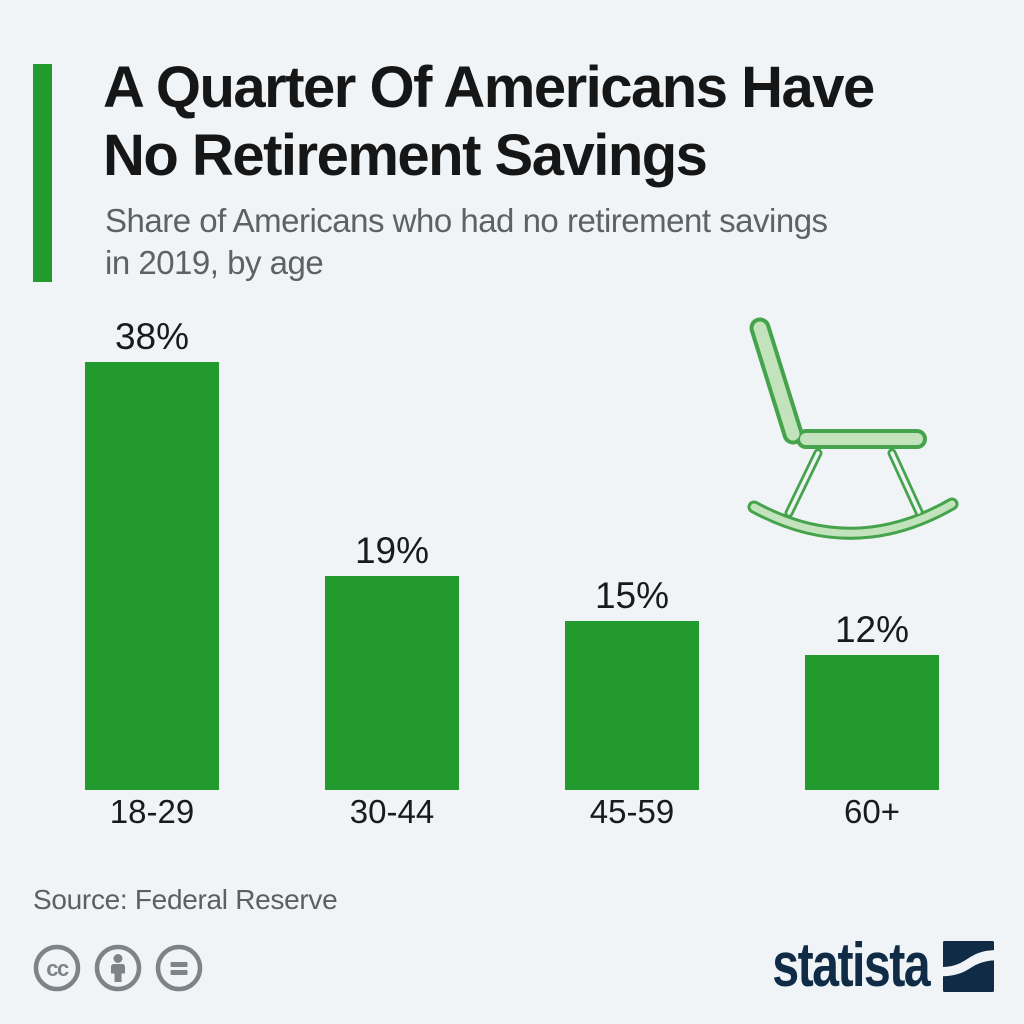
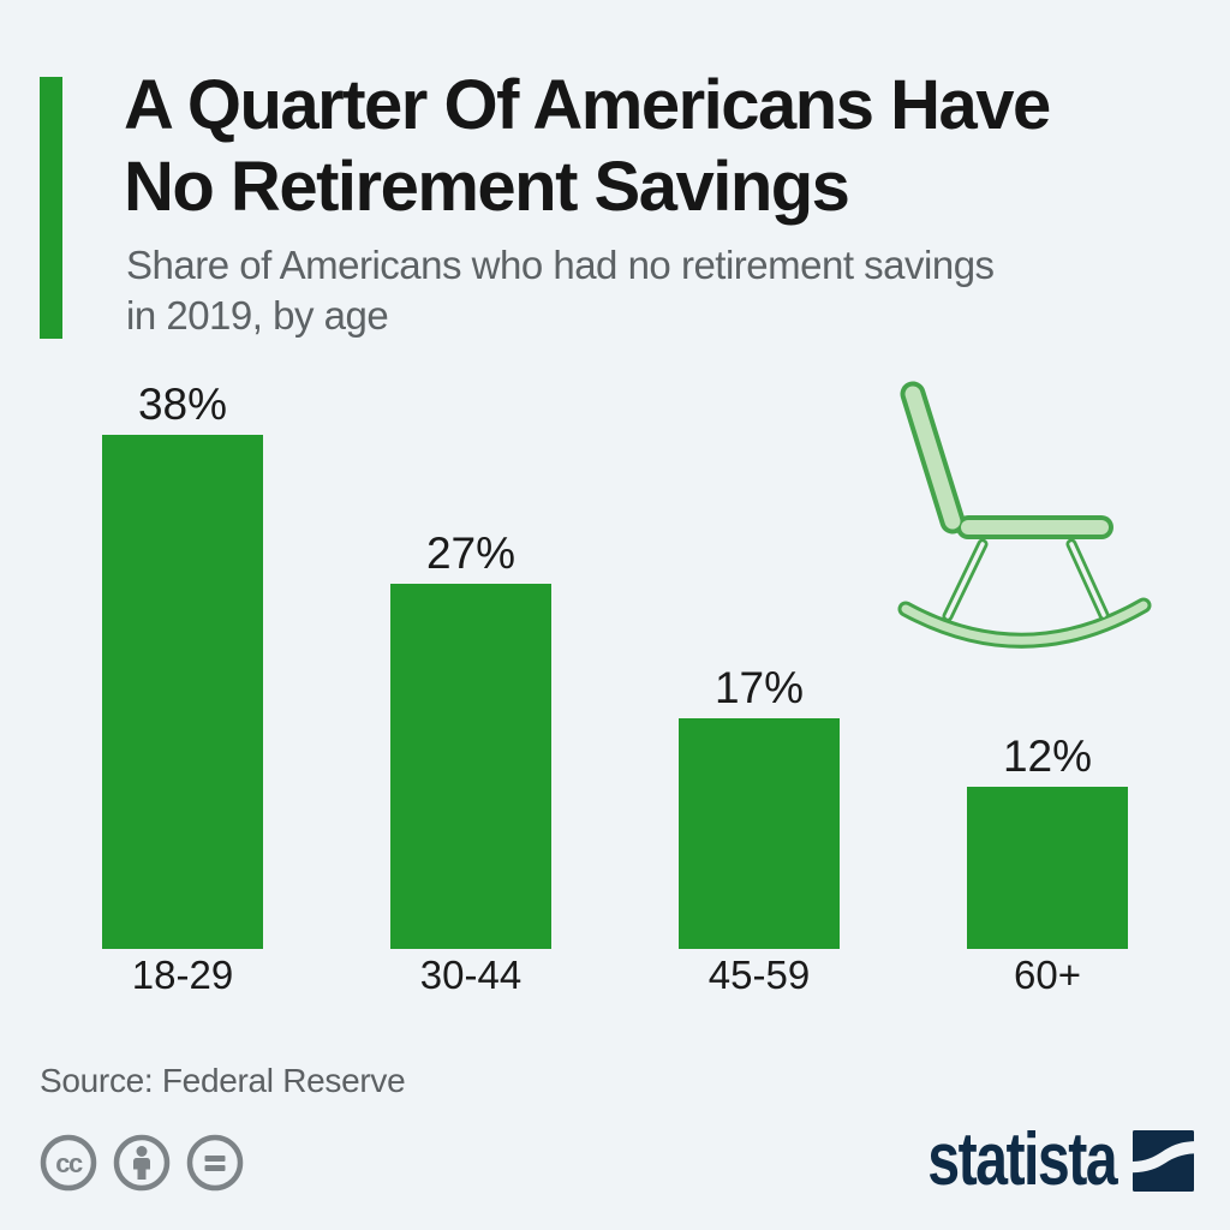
30-44: 19% -> 27%
45-59: 15% -> 17%
